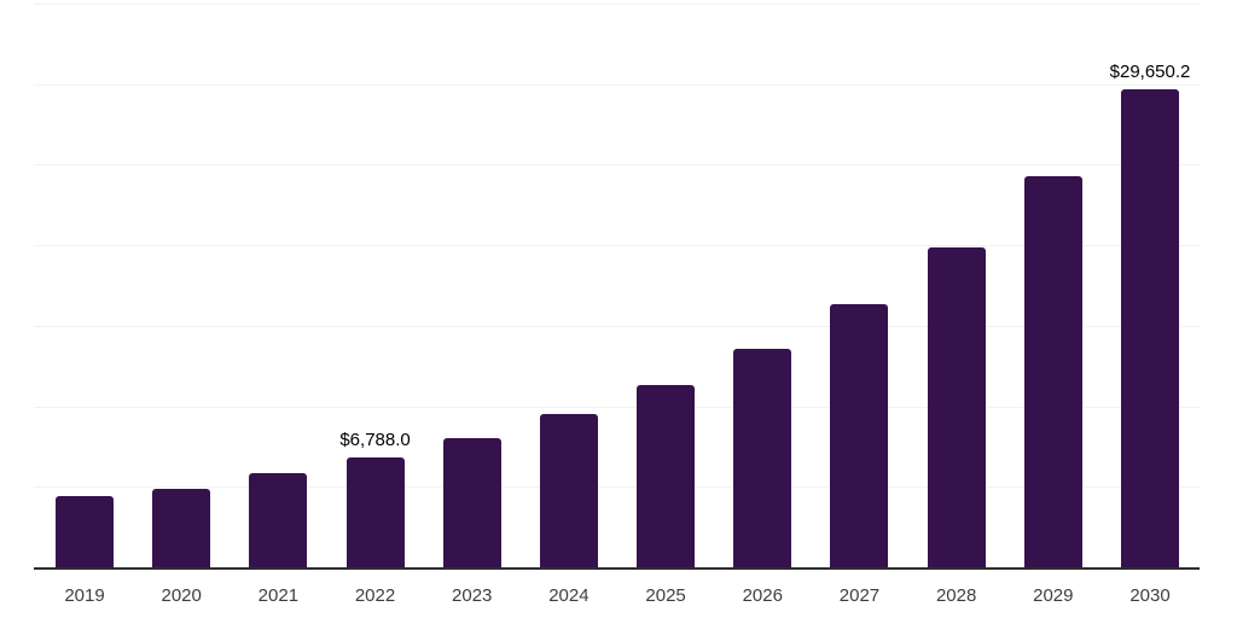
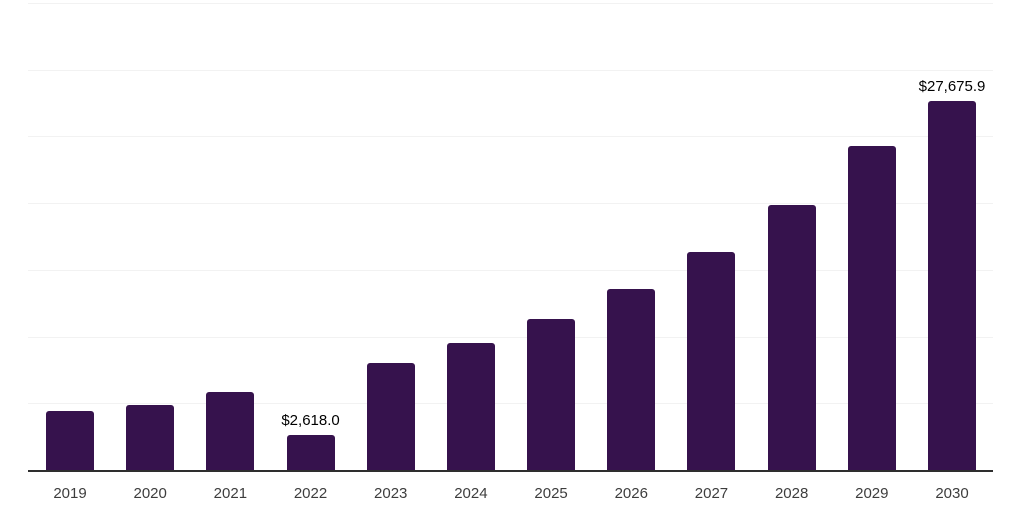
2022: $6,788.0 -> $2,618.0
2030: $29,650.2 -> $27,675.9
